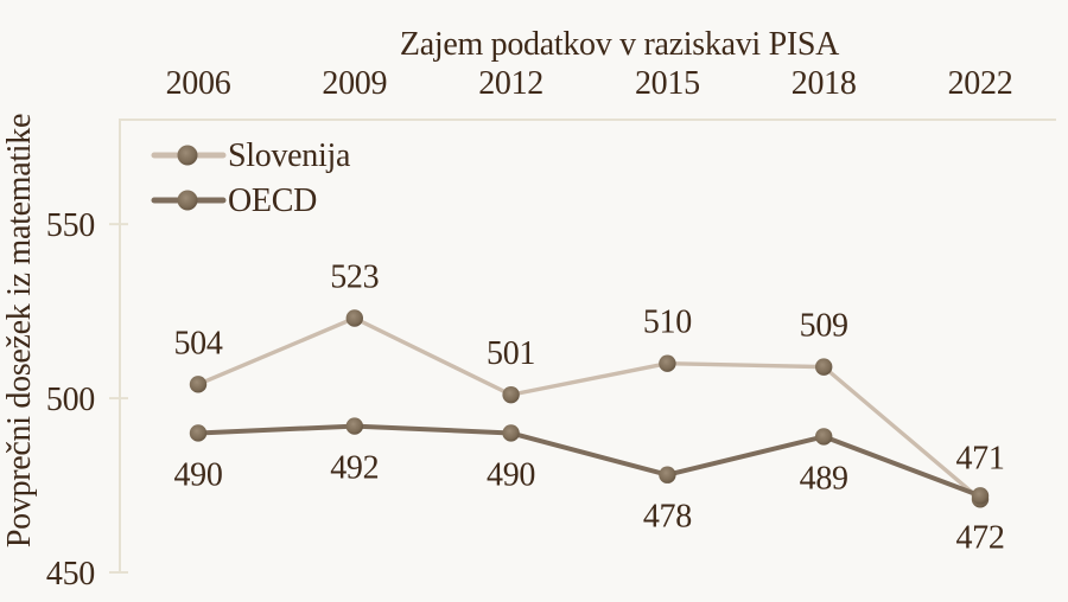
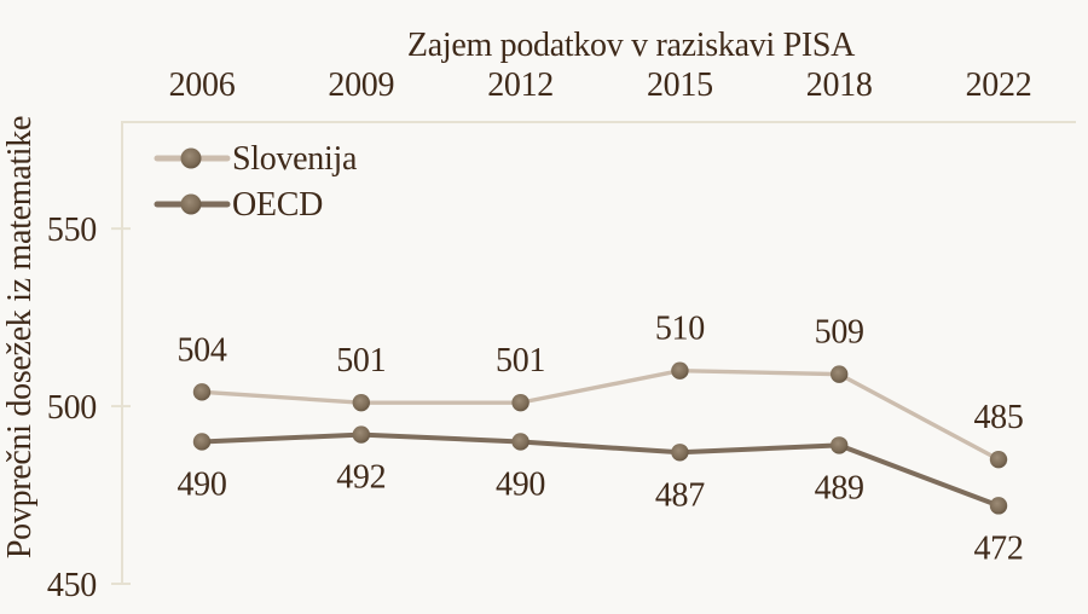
Slovenija/2009: 523 -> 501
OECD/2015: 478 -> 487
Slovenija/2022: 471 -> 485
